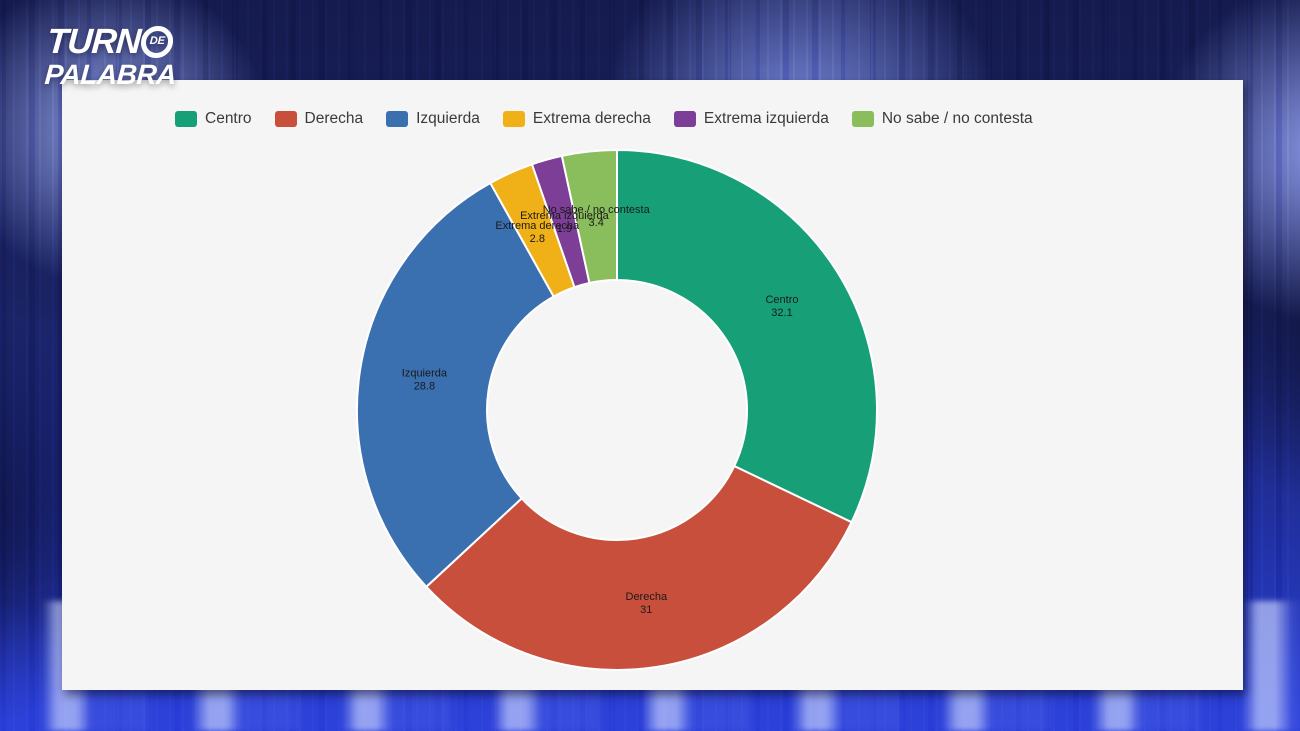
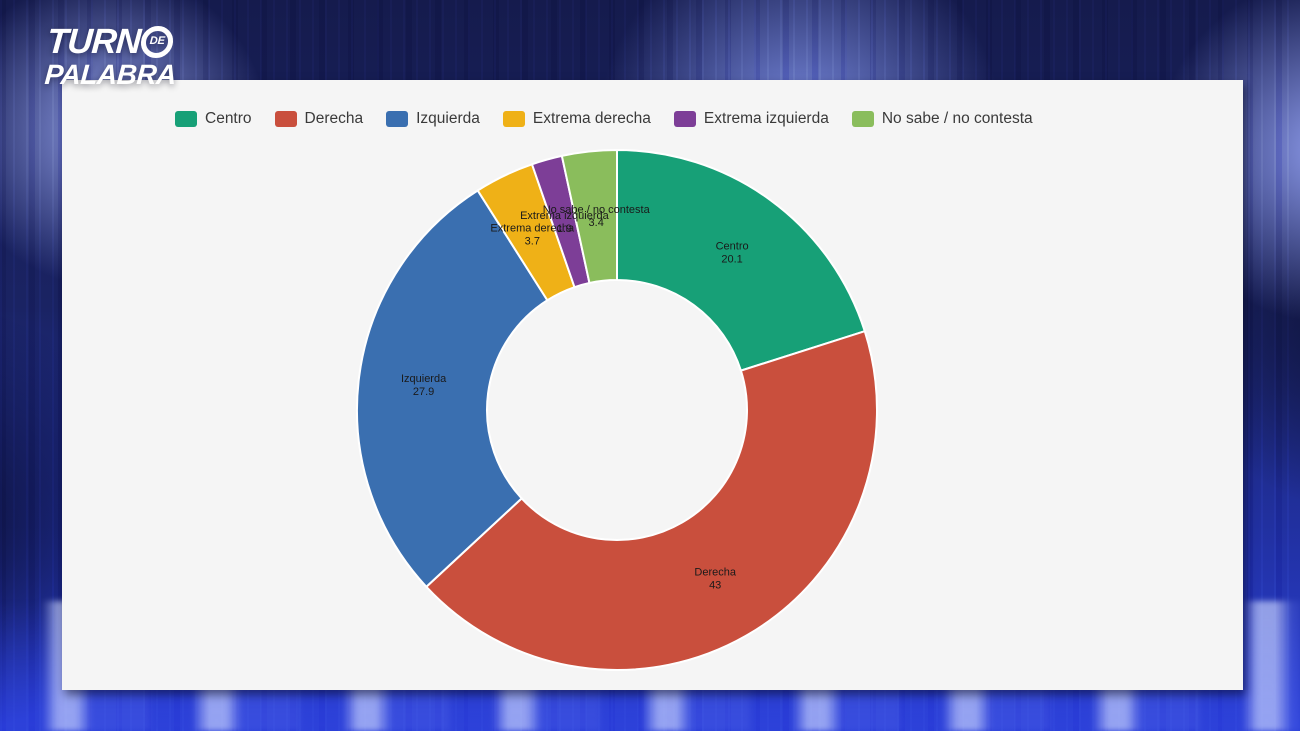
Centro: 32.1 -> 20.1
Derecha: 31 -> 43
Izquierda: 28.8 -> 27.9
Extrema derecha: 2.8 -> 3.7
